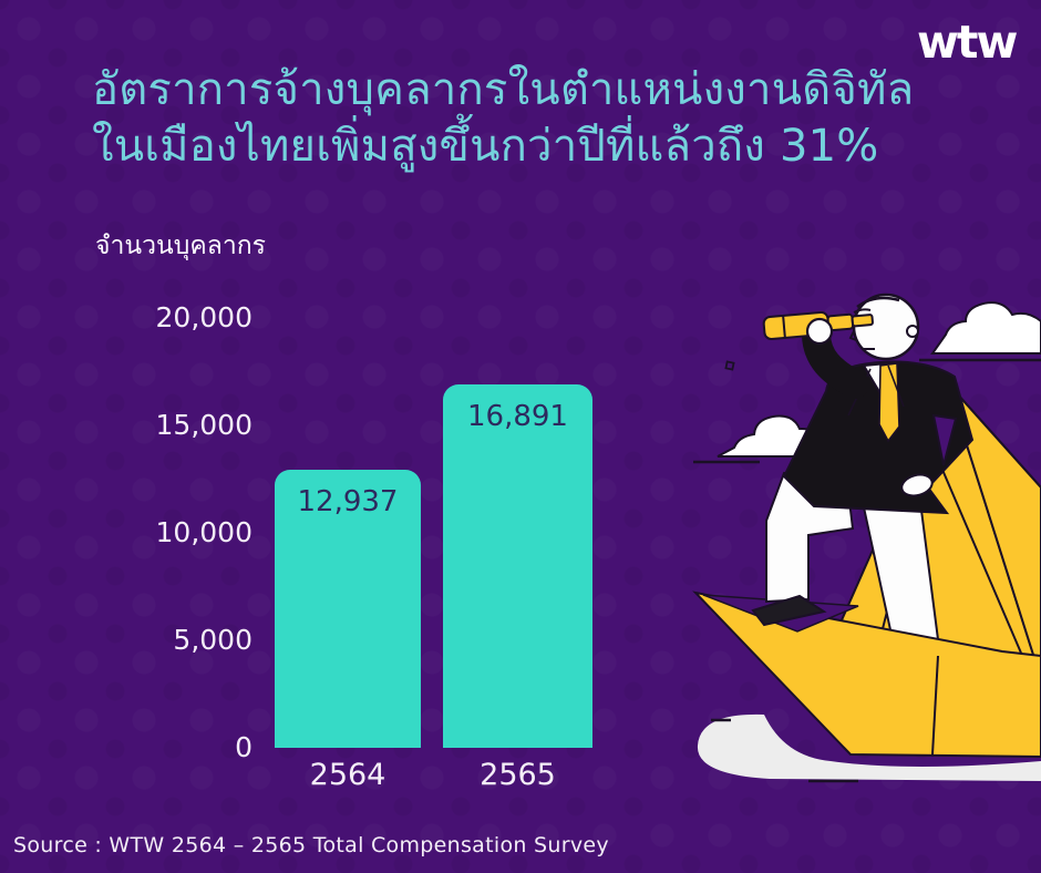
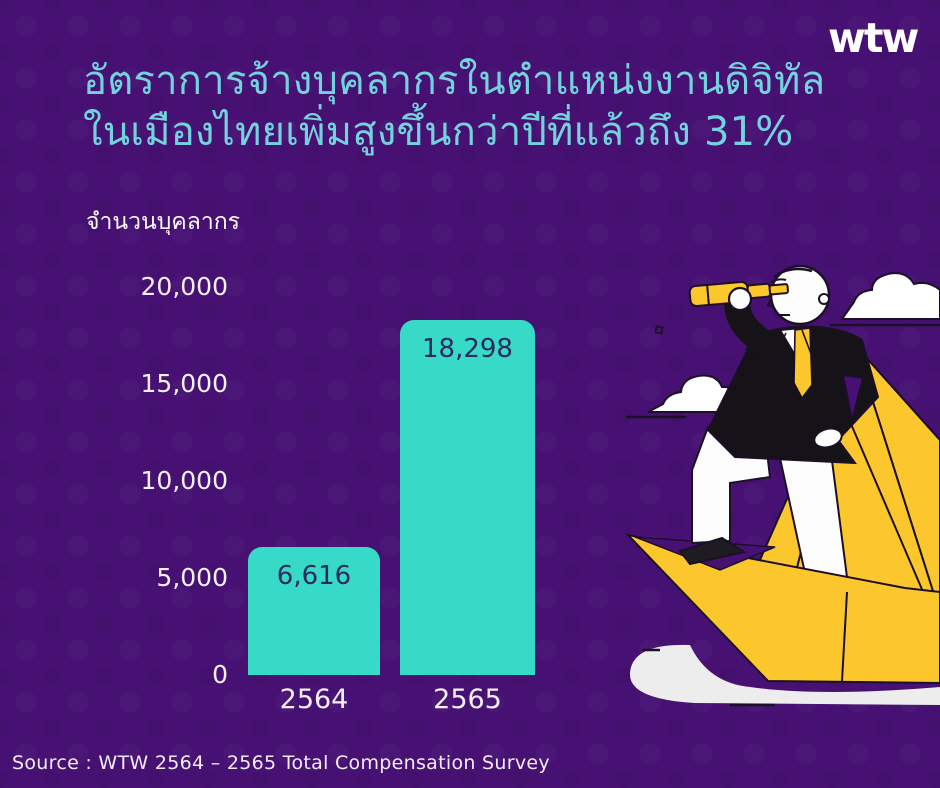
2564: 12,937 -> 6,616
2565: 16,891 -> 18,298
